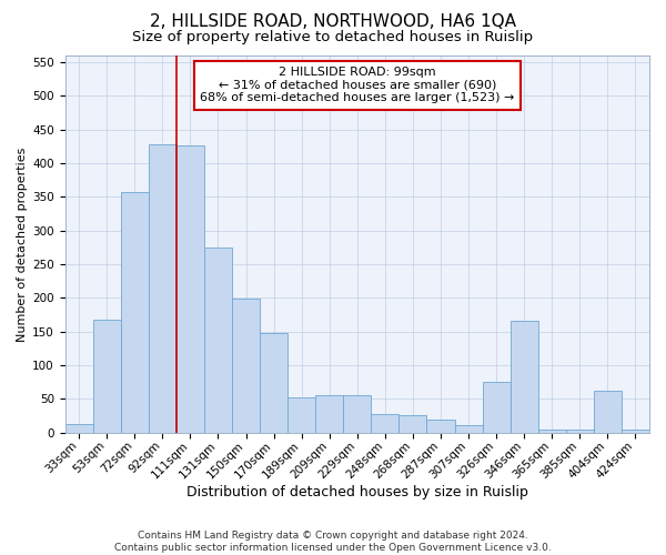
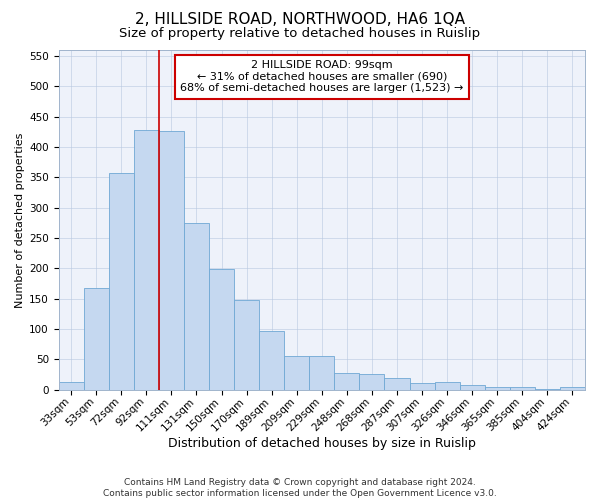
189sqm: 52 -> 96
326sqm: 76 -> 12
346sqm: 166 -> 7
404sqm: 62 -> 1
